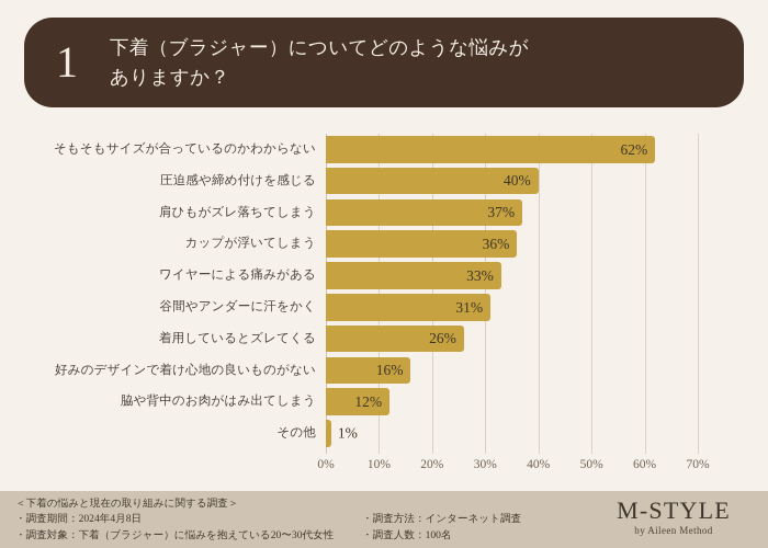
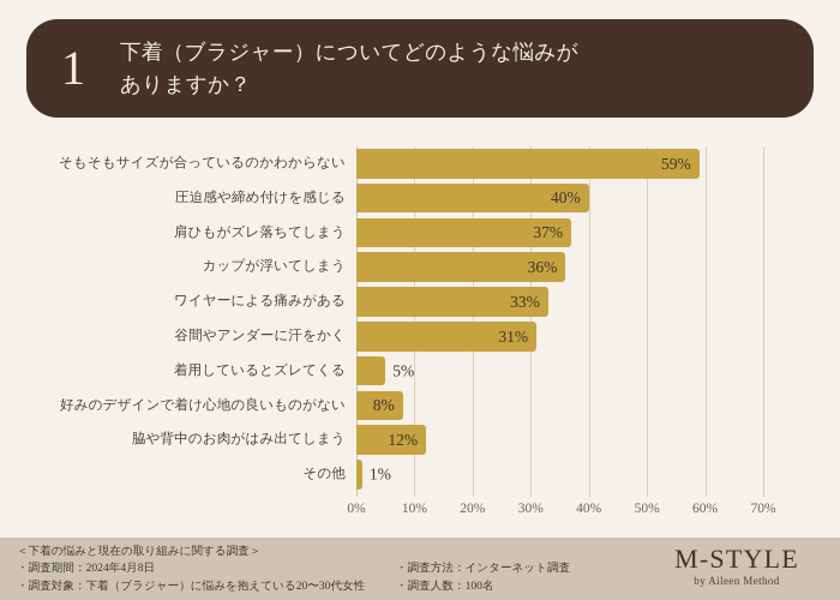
そもそもサイズが合っているのかわからない: 62% -> 59%
着用しているとズレてくる: 26% -> 5%
好みのデザインで着け心地の良いものがない: 16% -> 8%
